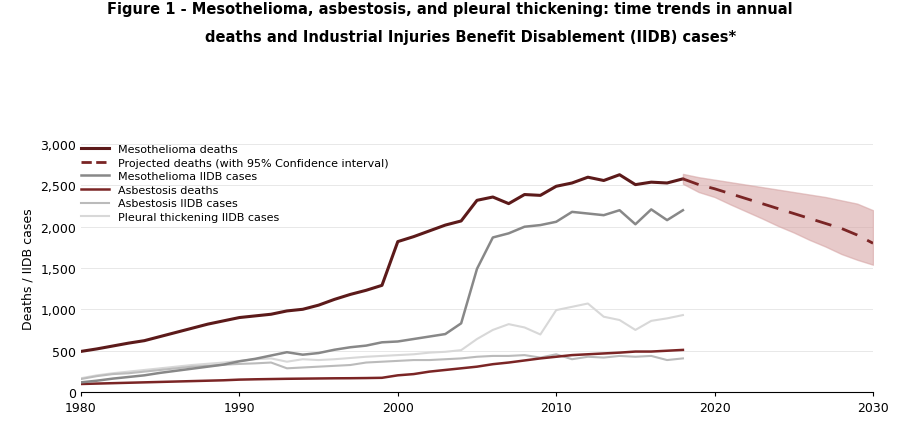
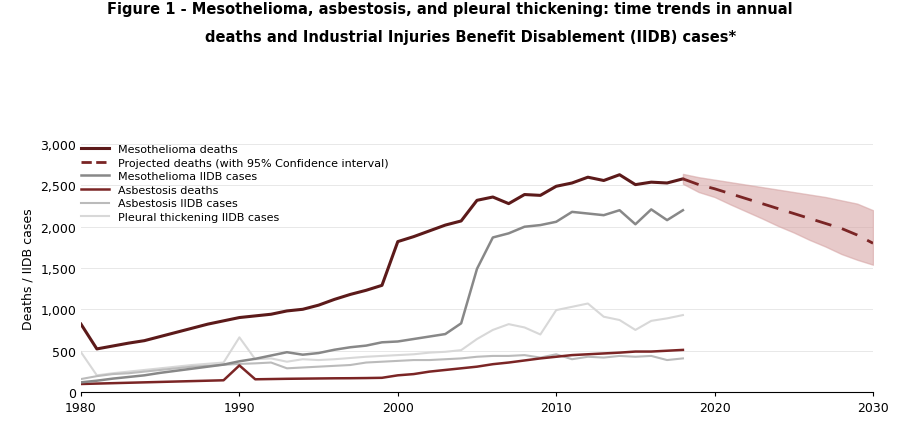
Mesothelioma deaths/1980: 490 -> 820
Pleural thickening IIDB cases/1980: 160 -> 480
Asbestosis deaths/1990: 150 -> 320
Pleural thickening IIDB cases/1990: 380 -> 660
